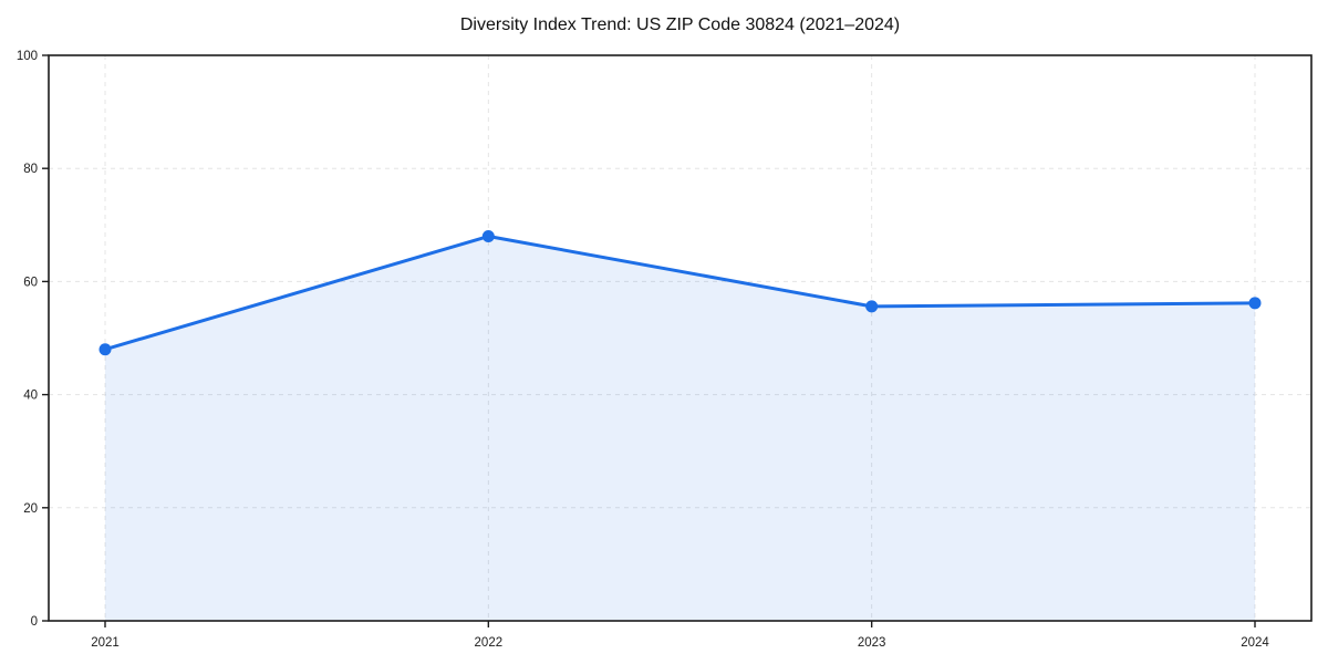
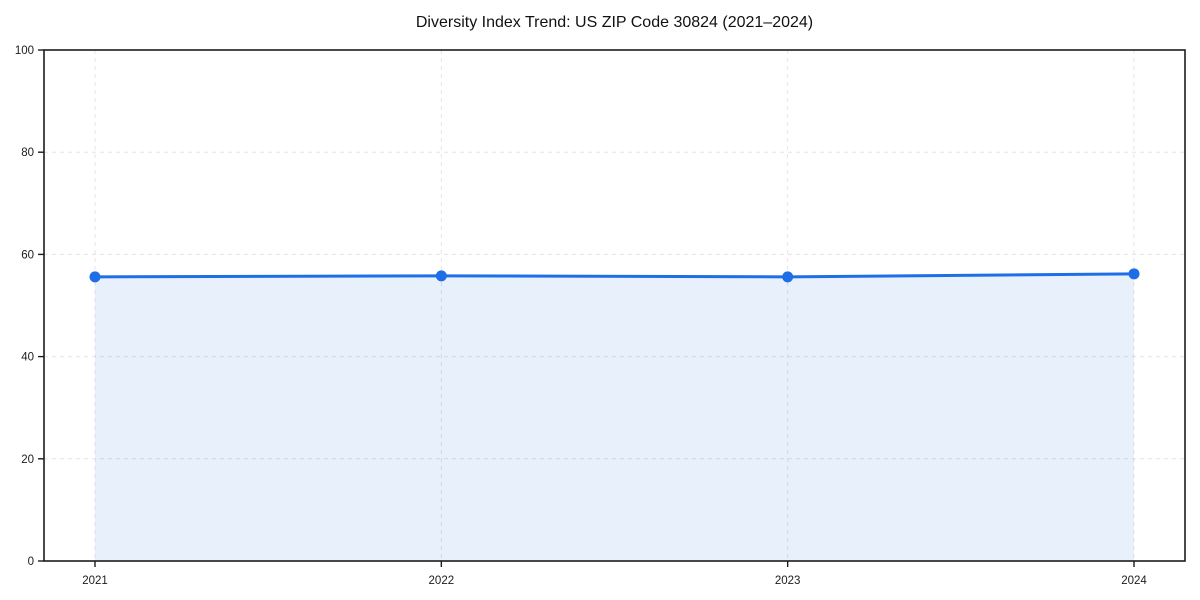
2021: 48 -> 56
2022: 68 -> 56
